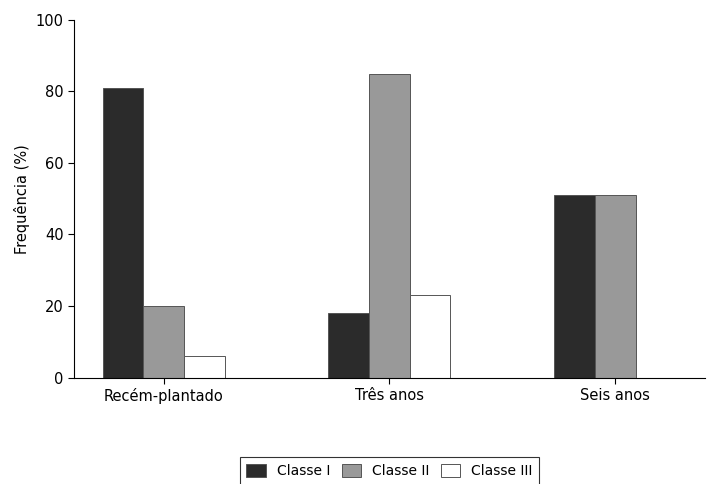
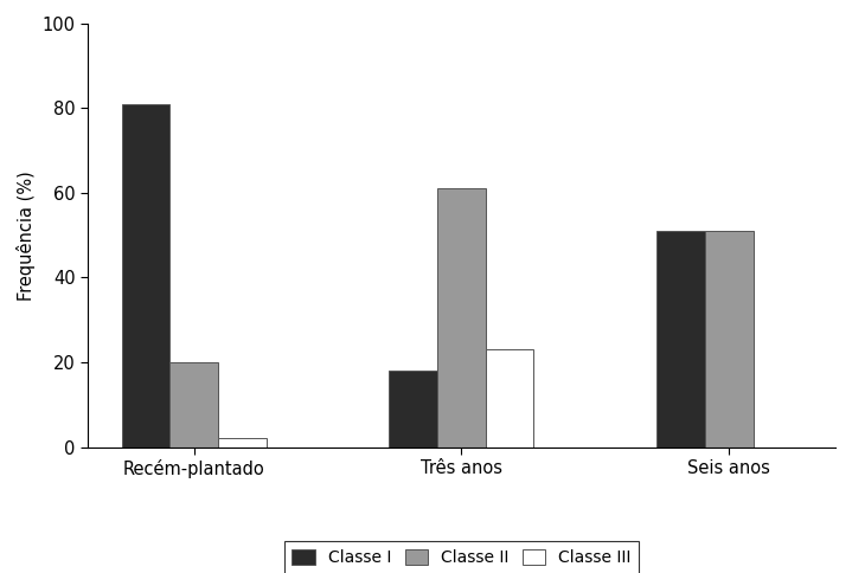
Classe III/Recém-plantado: 6 -> 2
Classe II/Três anos: 85 -> 61
